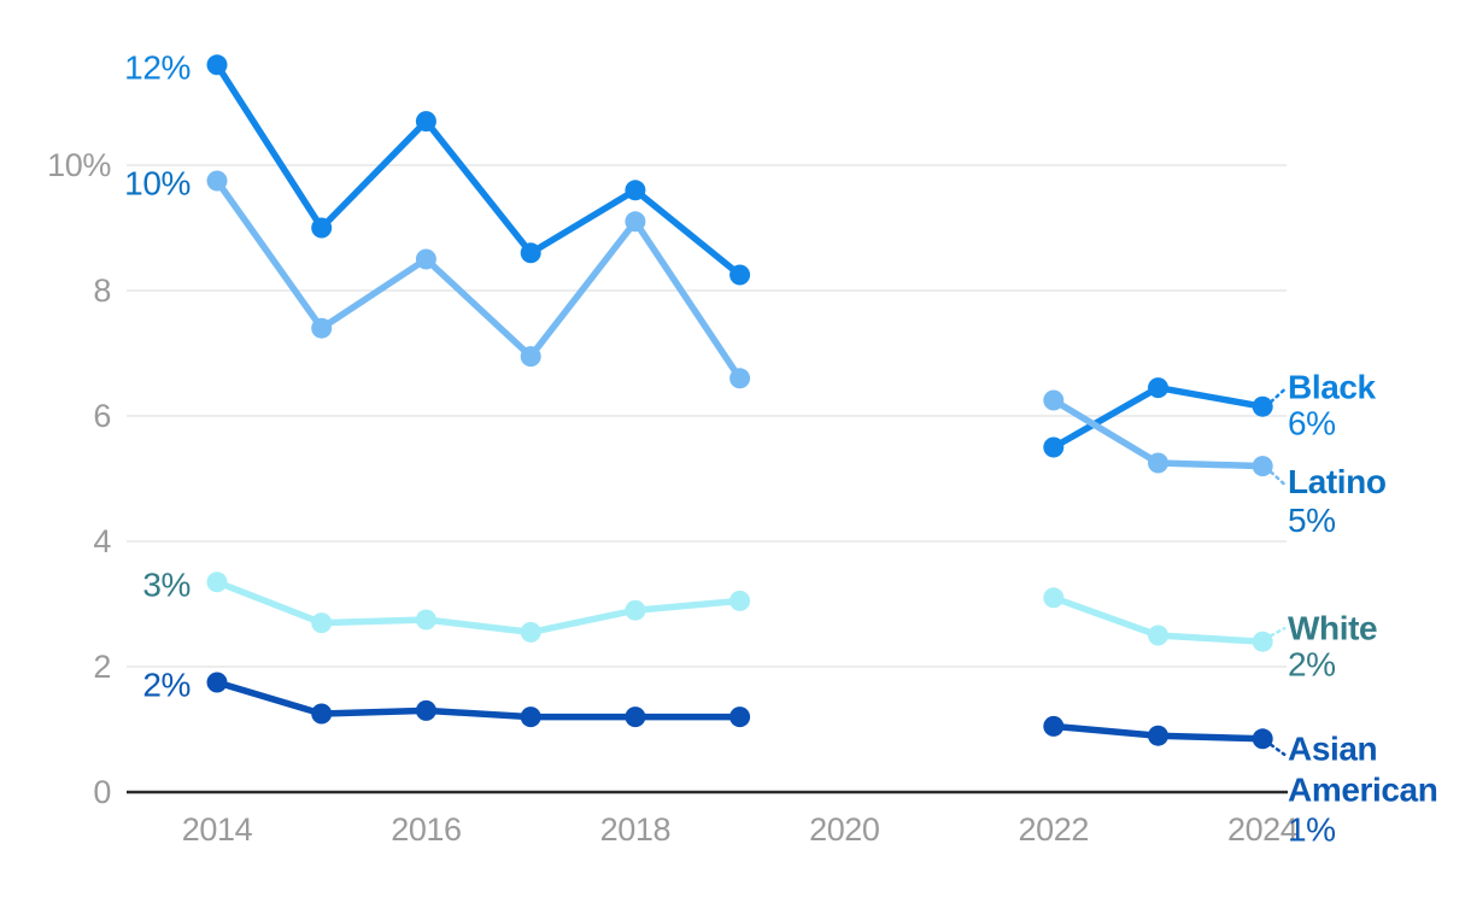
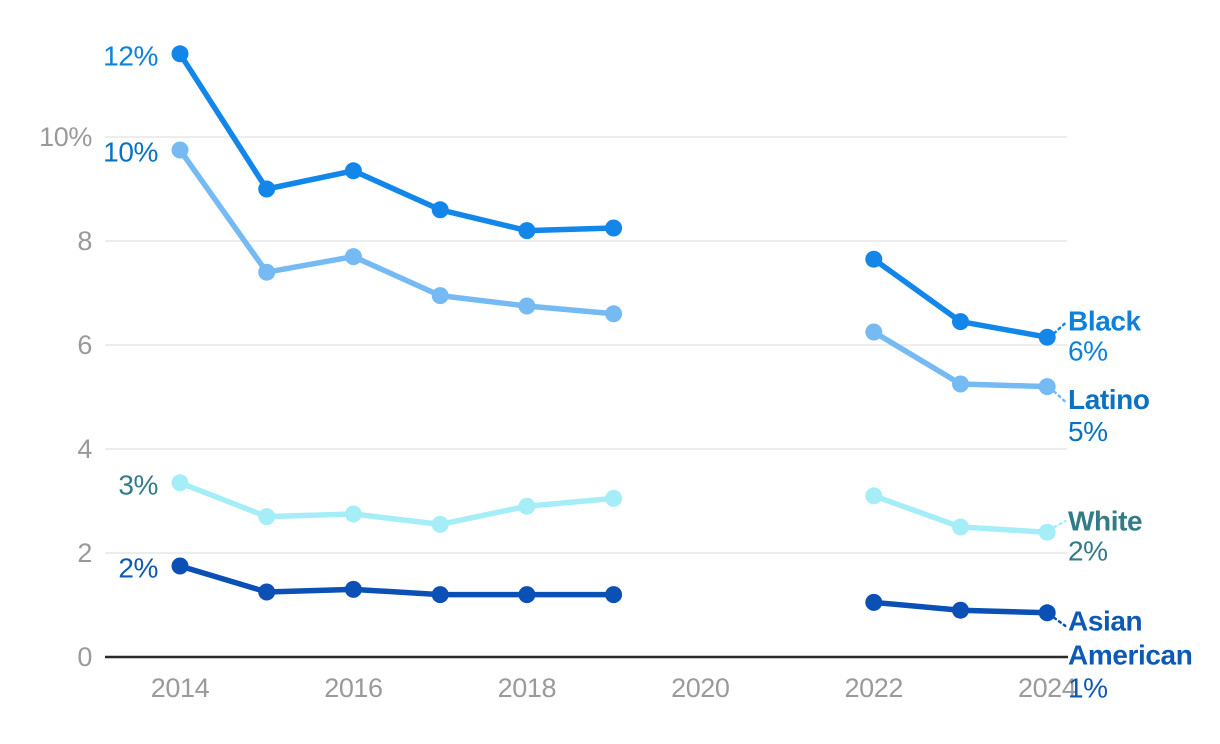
Black/2016: 10.7% -> 9.3%
Latino/2016: 8.5% -> 7.7%
Black/2018: 9.6% -> 8.2%
Latino/2018: 9.1% -> 6.8%
Black/2022: 5.5% -> 7.7%
